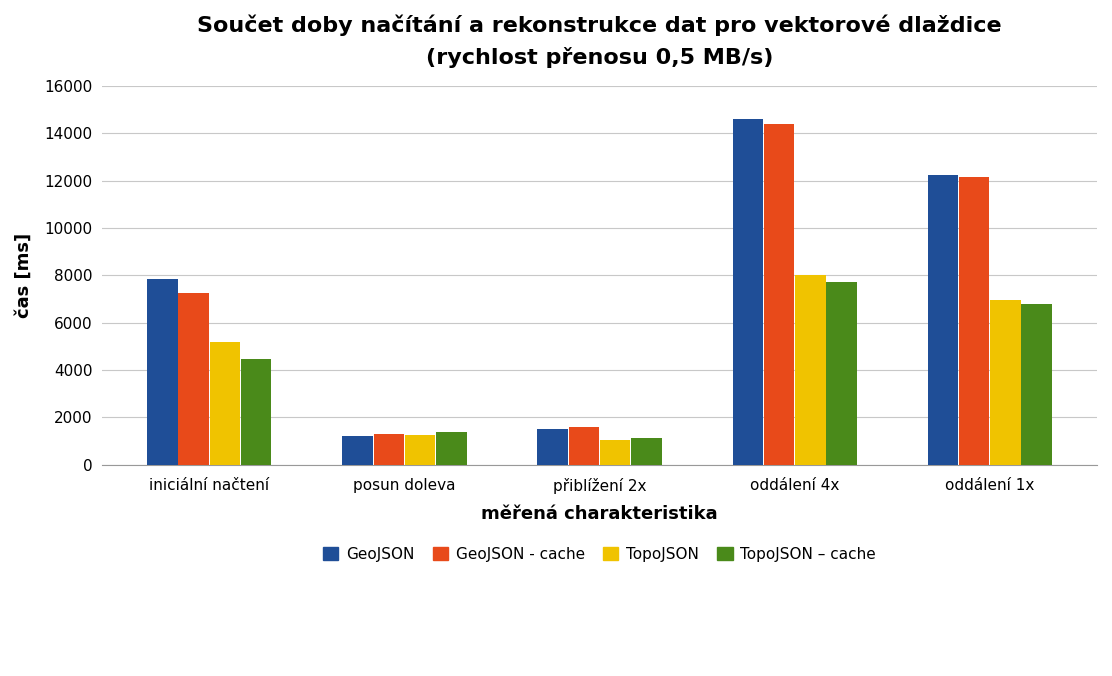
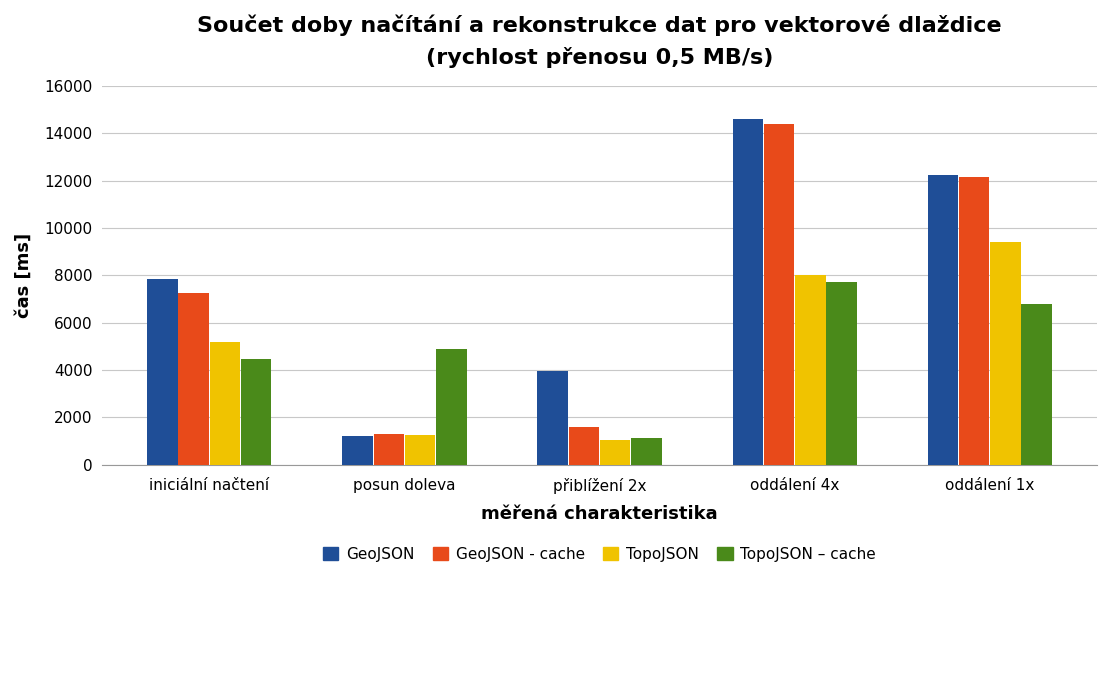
TopoJSON – cache/posun doleva: 1380 -> 4900
GeoJSON/přiblížení 2x: 1530 -> 3950
TopoJSON/oddálení 1x: 6950 -> 9400
